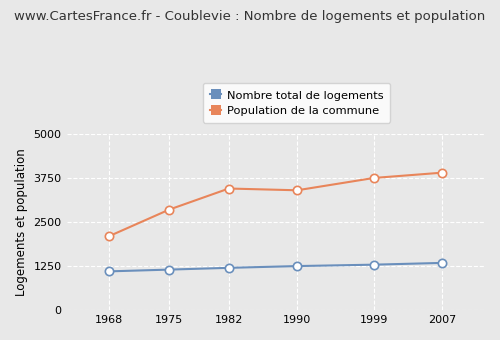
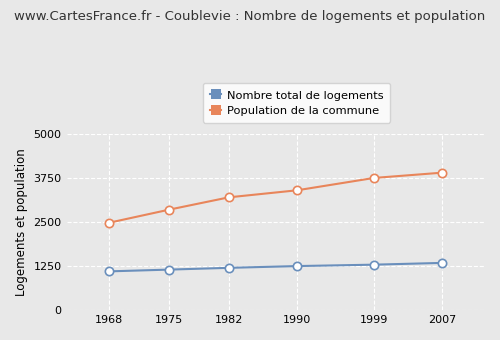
Population de la commune/1968: 2100 -> 2480
Population de la commune/1982: 3450 -> 3200
